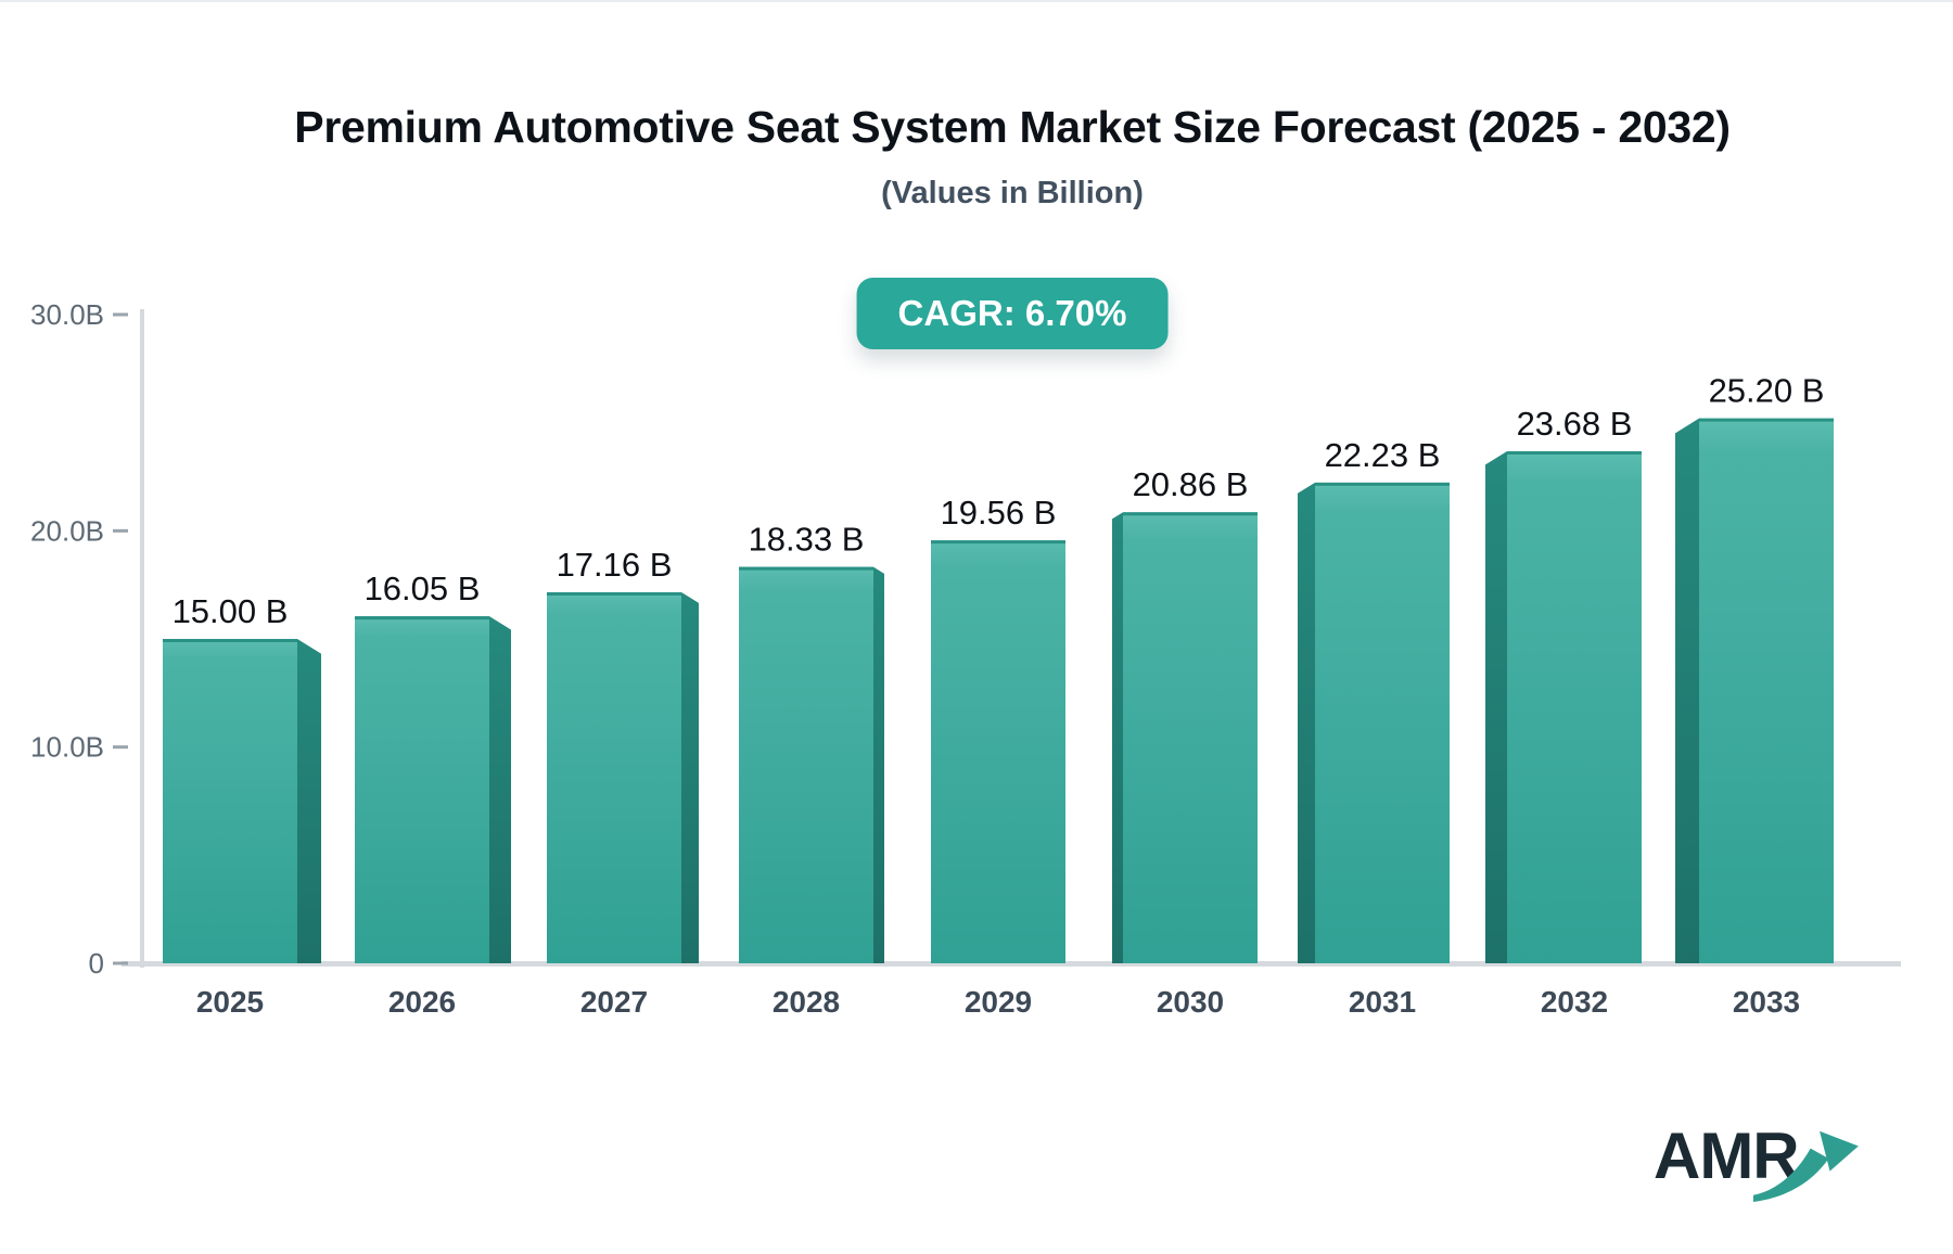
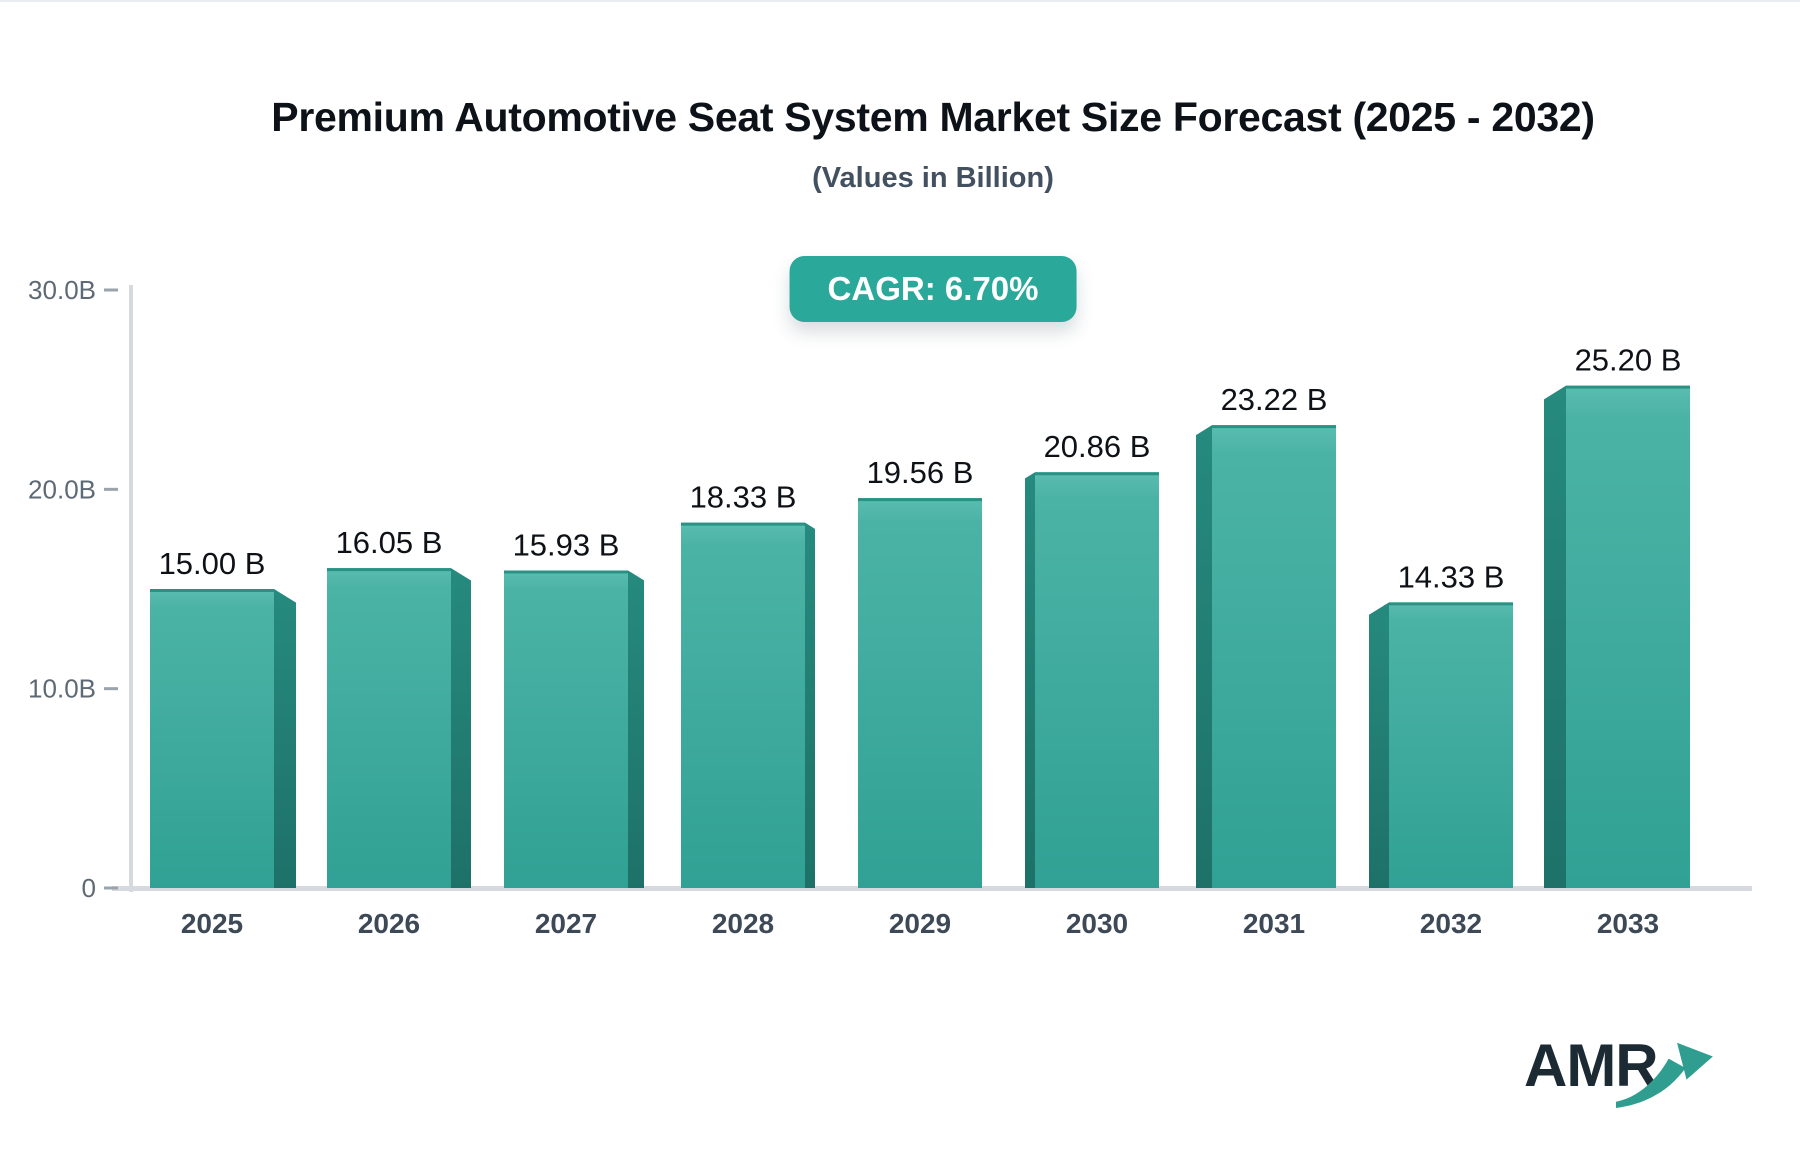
2027: 17.16 -> 15.93
2031: 22.23 -> 23.22
2032: 23.68 -> 14.33
